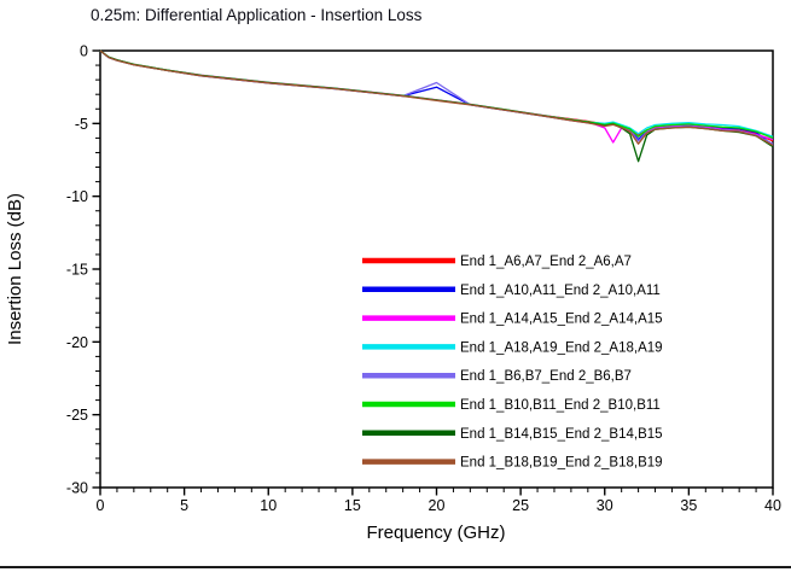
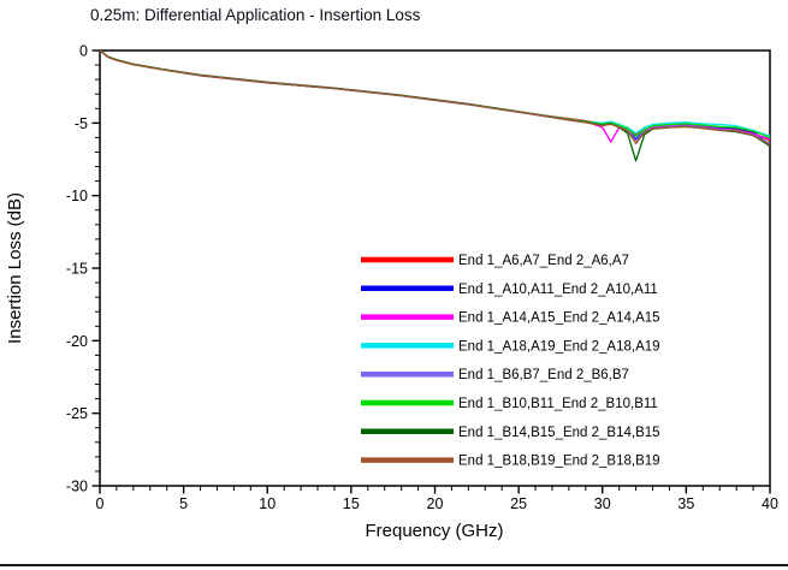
End 1_A10,A11_End 2_A10,A11/20: -2.5 -> -3.4
End 1_B6,B7_End 2_B6,B7/20: -2.2 -> -3.4
